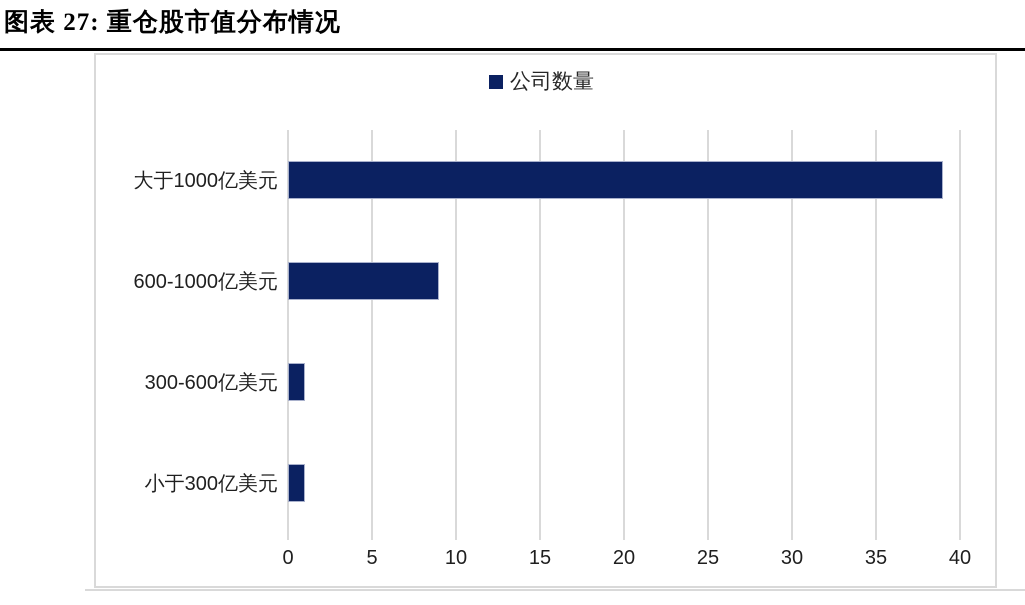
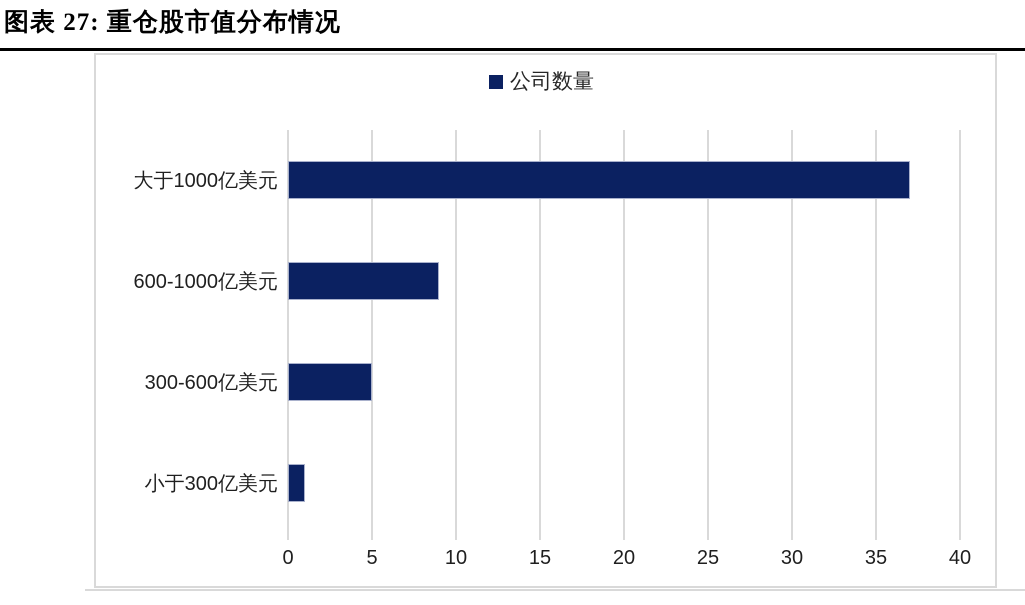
大于1000亿美元: 39 -> 37
300-600亿美元: 1 -> 5
